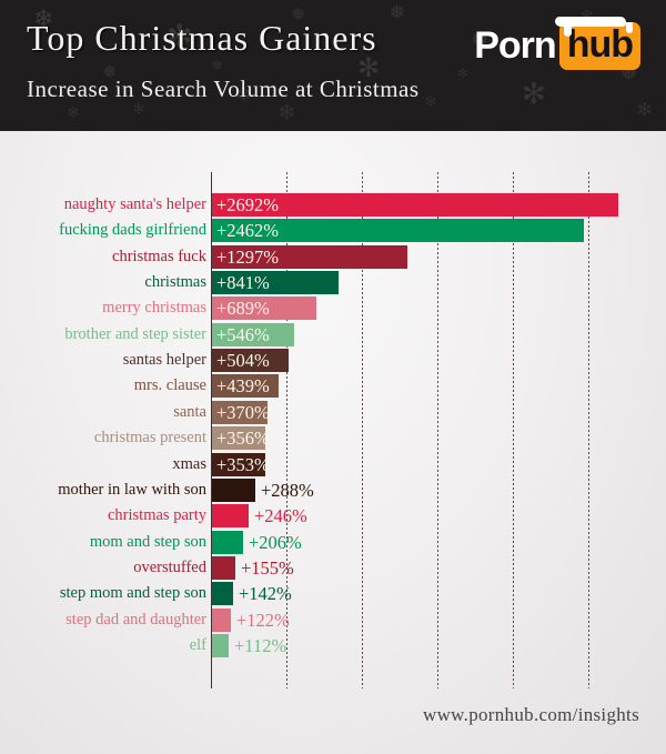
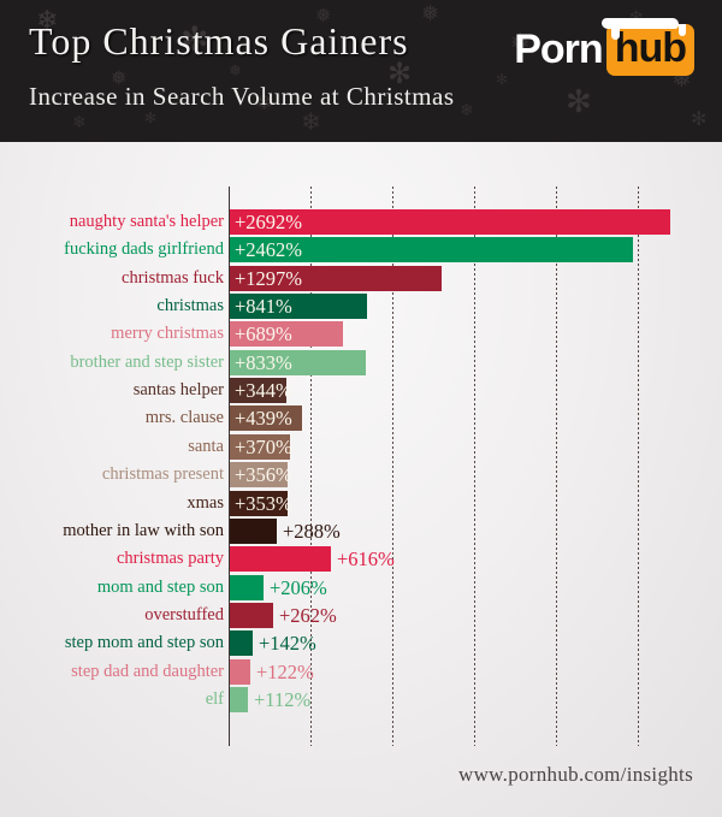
brother and step sister: +546% -> +833%
santas helper: +504% -> +344%
christmas party: +246% -> +616%
overstuffed: +155% -> +262%
